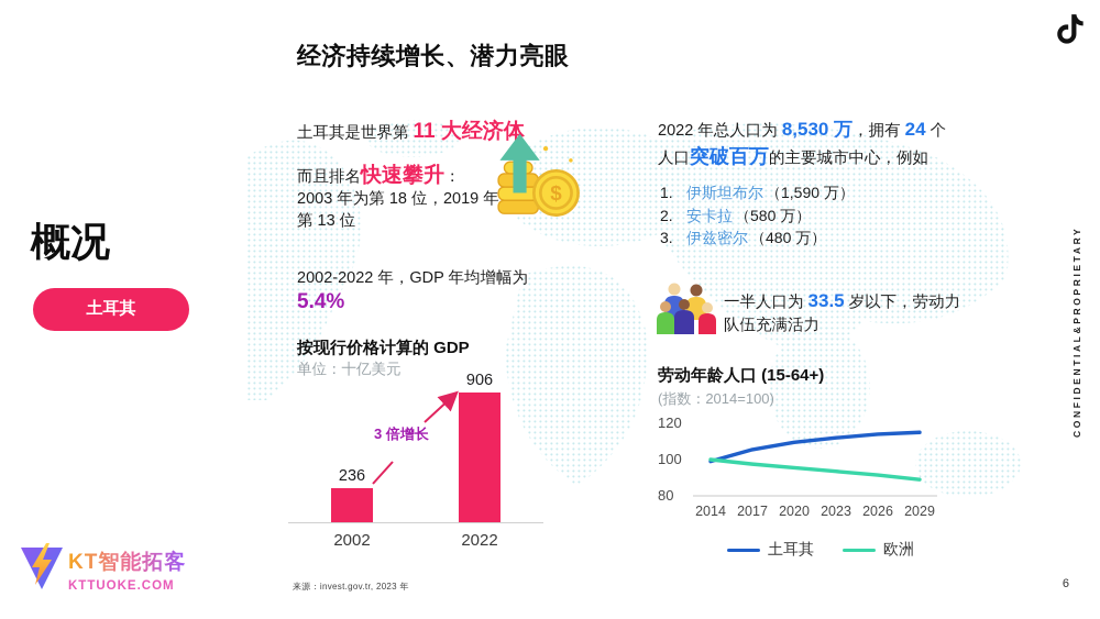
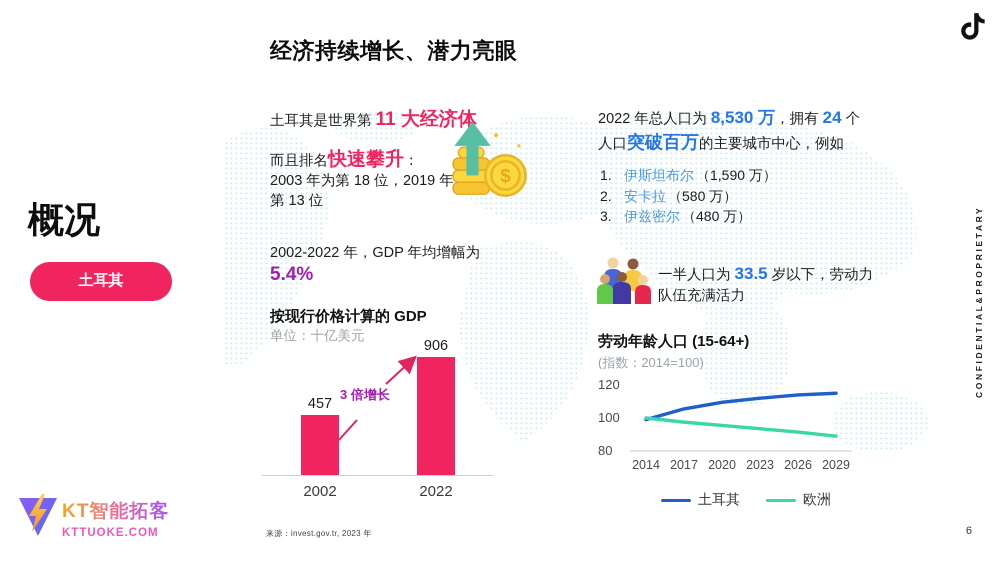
按现行价格计算的 GDP/2002: 236 -> 457
